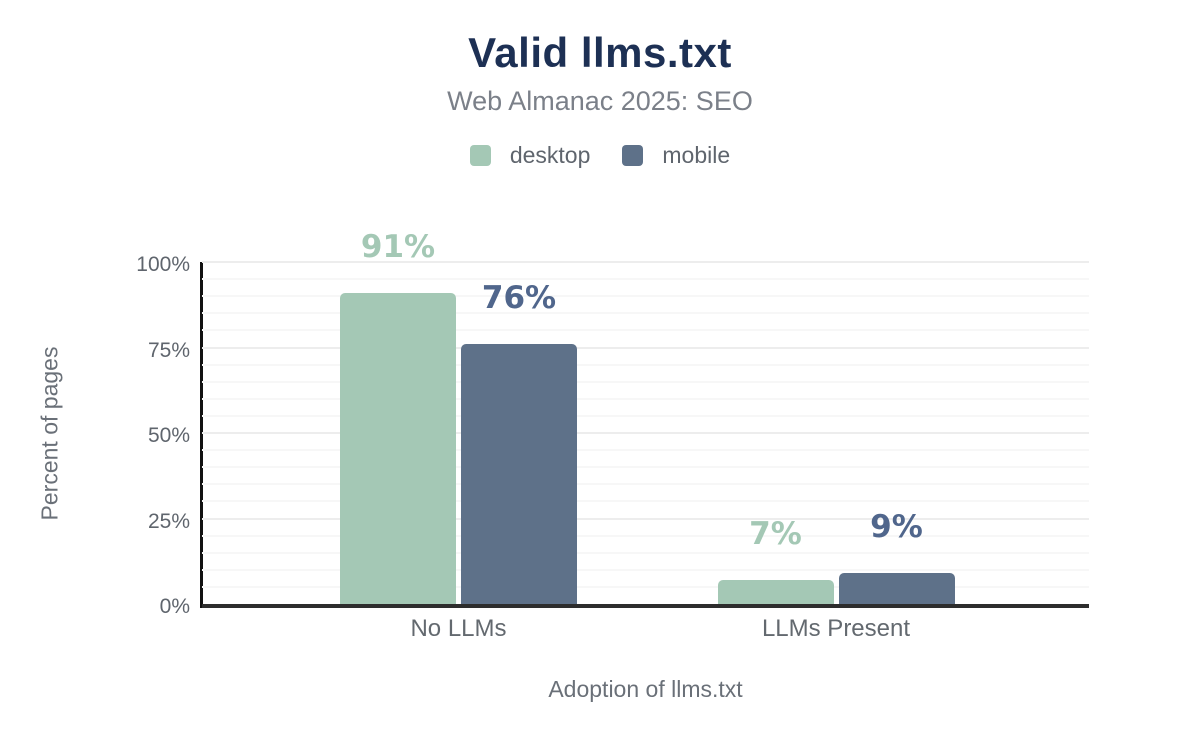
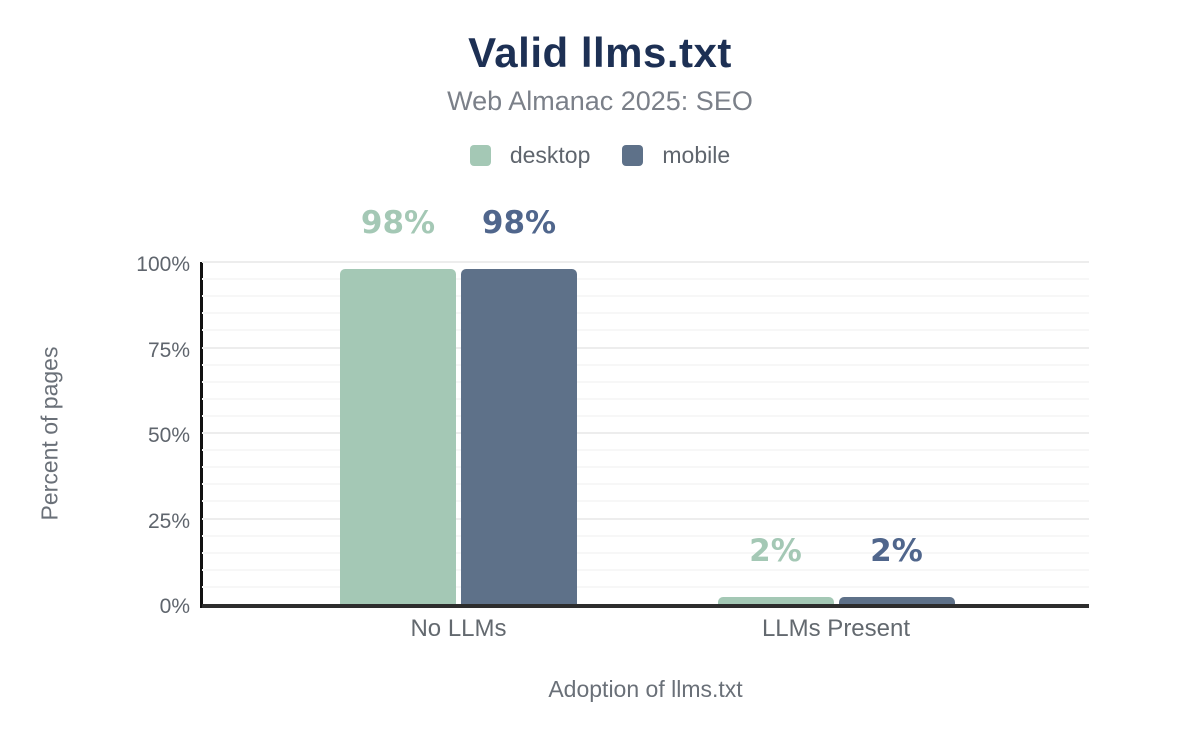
desktop/No LLMs: 91% -> 98%
mobile/No LLMs: 76% -> 98%
desktop/LLMs Present: 7% -> 2%
mobile/LLMs Present: 9% -> 2%
